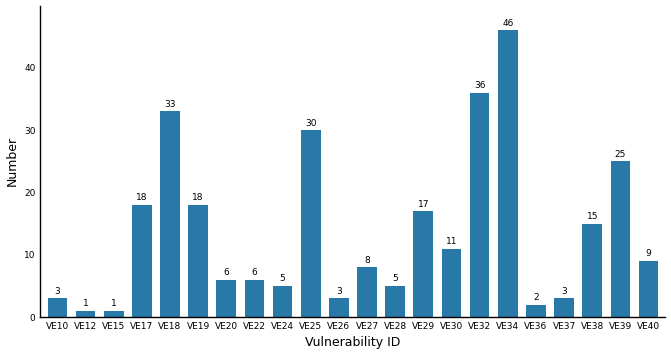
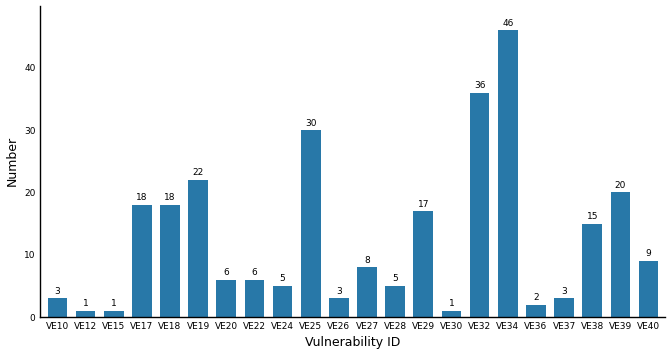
VE18: 33 -> 18
VE19: 18 -> 22
VE30: 11 -> 1
VE39: 25 -> 20
